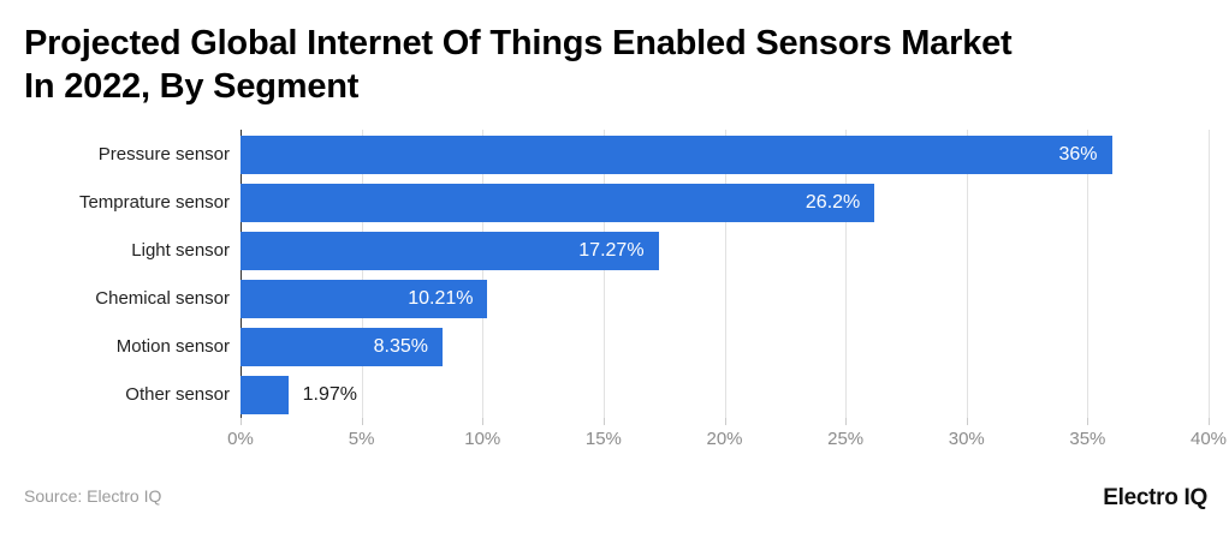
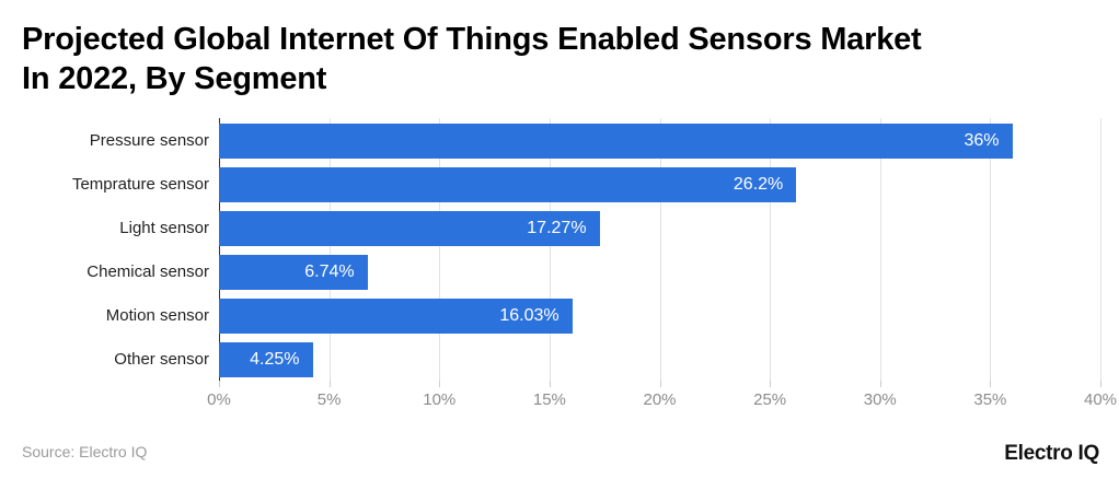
Chemical sensor: 10.21% -> 6.74%
Motion sensor: 8.35% -> 16.03%
Other sensor: 1.97% -> 4.25%
